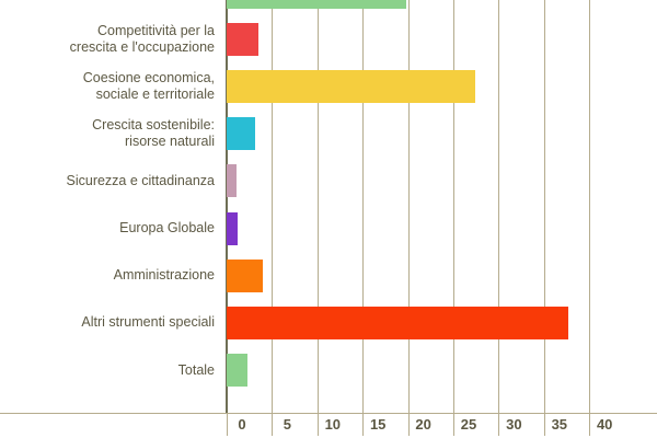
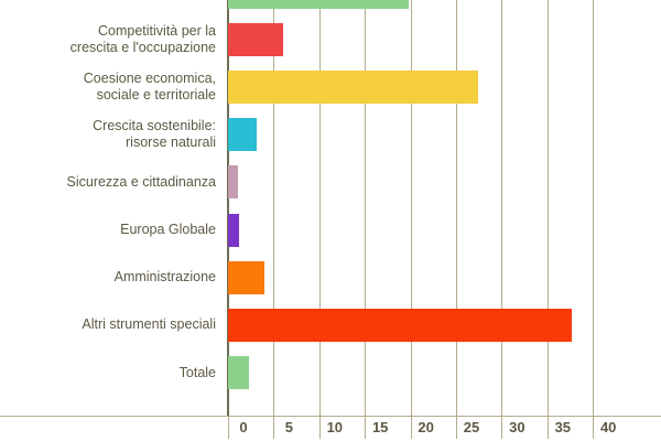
Competitività per la crescita e l'occupazione: 4 -> 6
